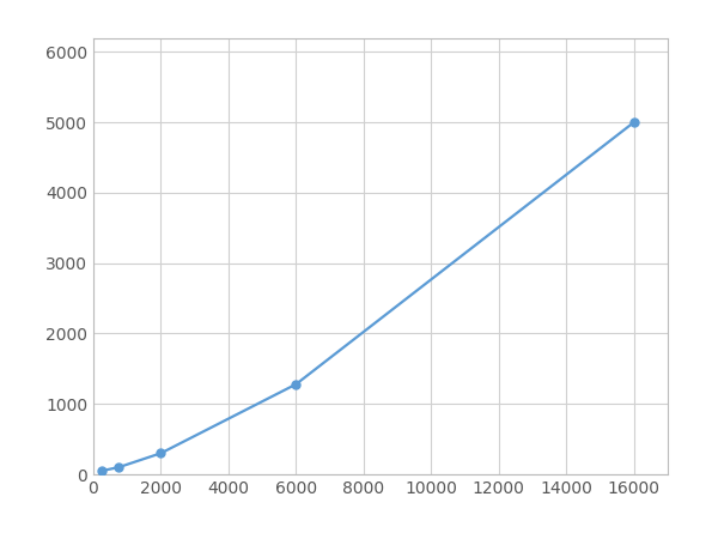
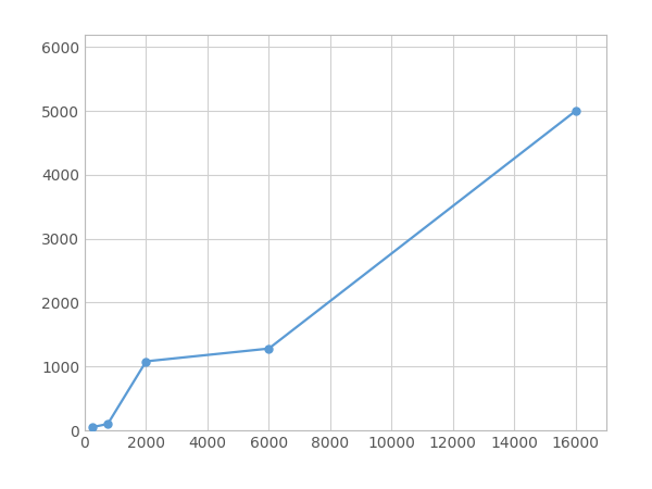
2000: 300 -> 1080
